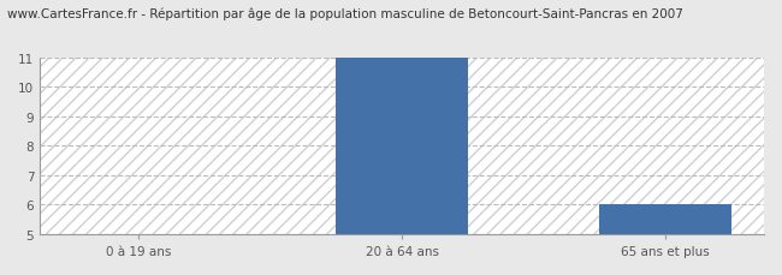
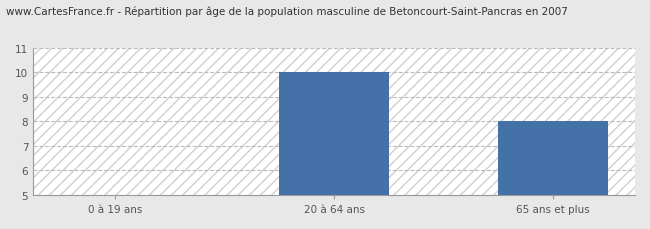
20 à 64 ans: 11 -> 10
65 ans et plus: 6 -> 8
